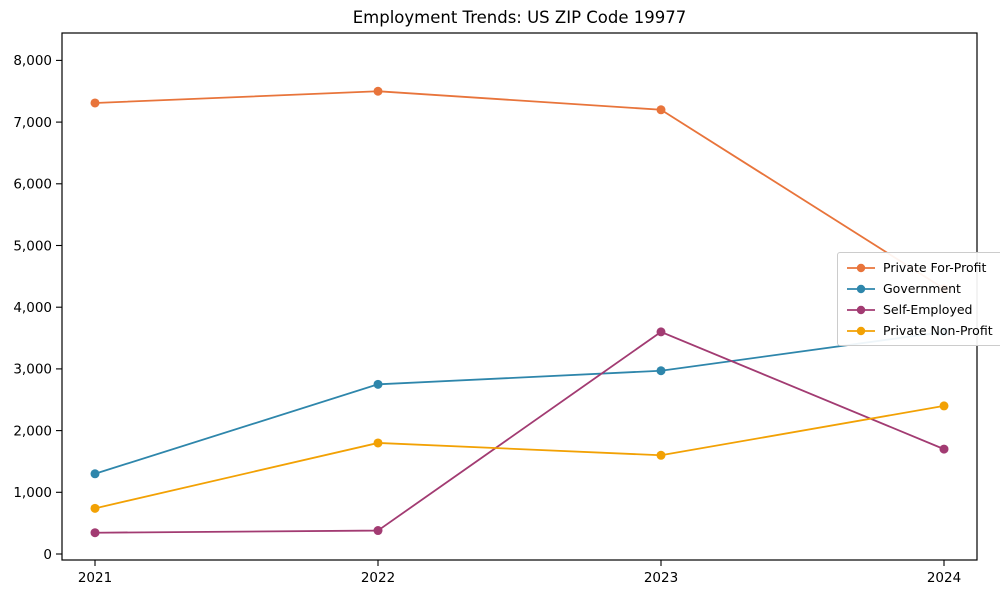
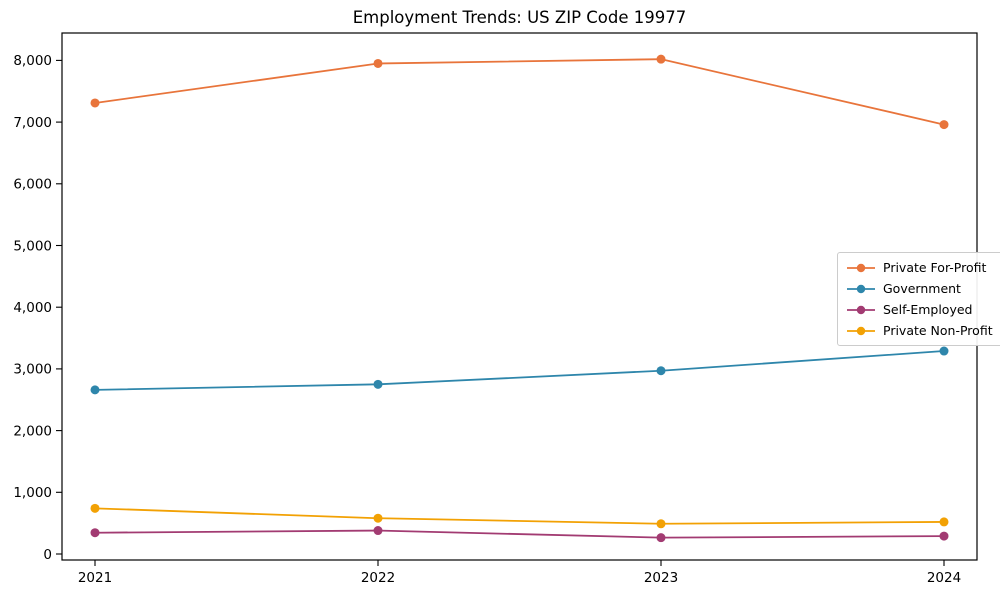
Government/2021: 1300 -> 2700
Private For-Profit/2022: 7500 -> 8000
Private Non-Profit/2022: 1800 -> 600
Private For-Profit/2023: 7200 -> 8000
Self-Employed/2023: 3600 -> 300
Private Non-Profit/2023: 1600 -> 500
Private For-Profit/2024: 4300 -> 7000
Government/2024: 3600 -> 3300
Self-Employed/2024: 1700 -> 300
Private Non-Profit/2024: 2400 -> 500
